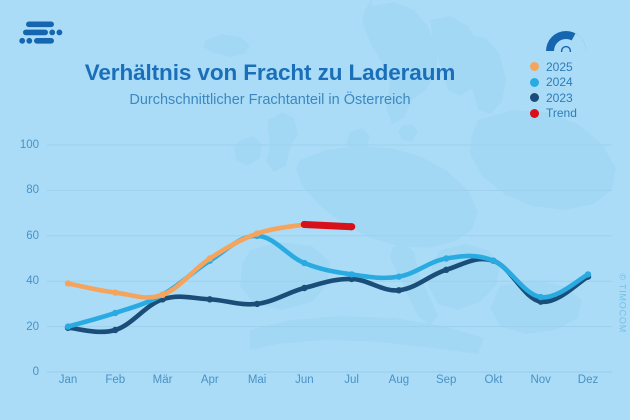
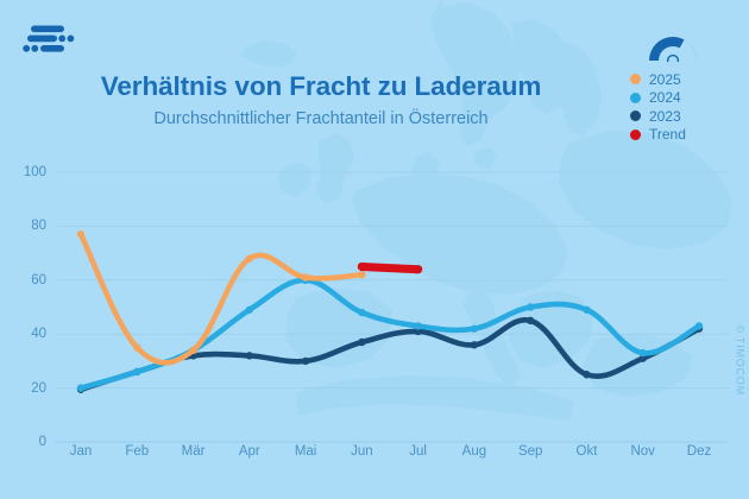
2025/Jan: 39 -> 77
2023/Feb: 18 -> 26
2025/Apr: 50 -> 68
2025/Jun: 65 -> 62
2023/Okt: 49 -> 25
